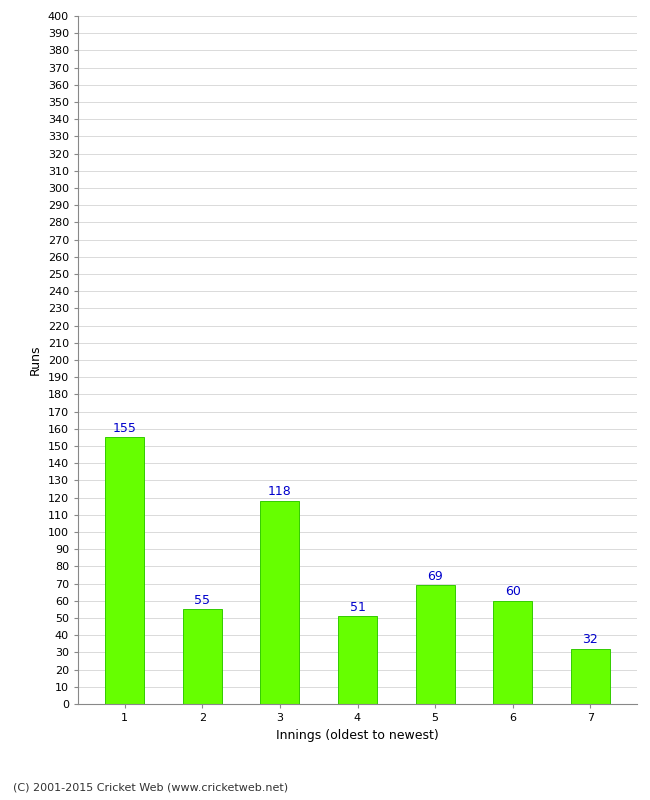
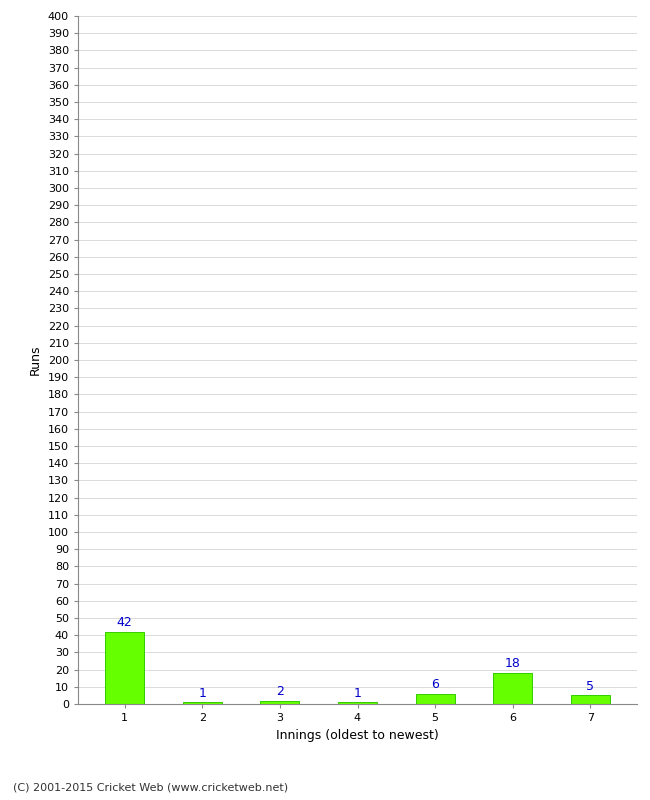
1: 155 -> 42
2: 55 -> 1
3: 118 -> 2
4: 51 -> 1
5: 69 -> 6
6: 60 -> 18
7: 32 -> 5
